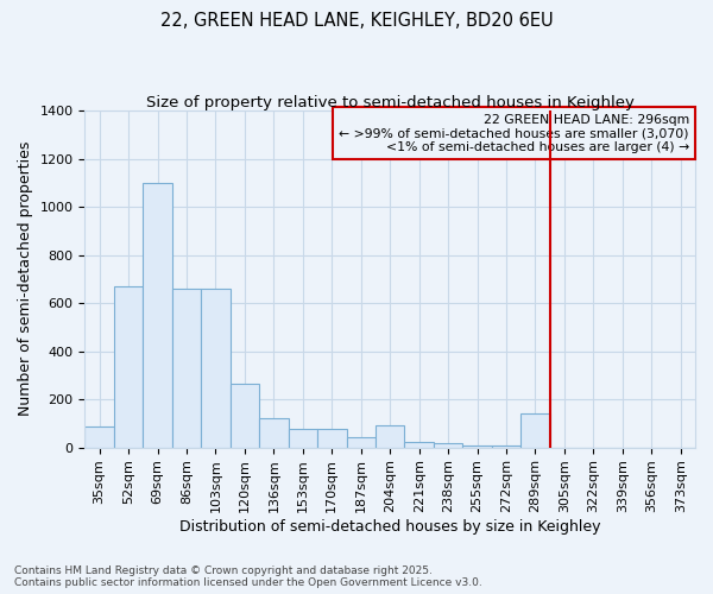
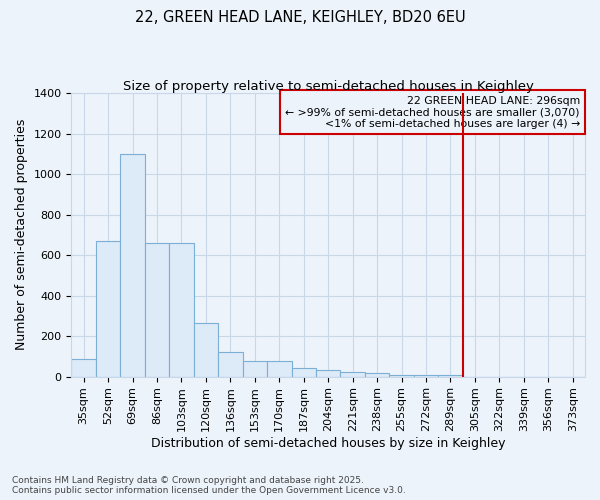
204sqm: 90 -> 35
289sqm: 140 -> 8
